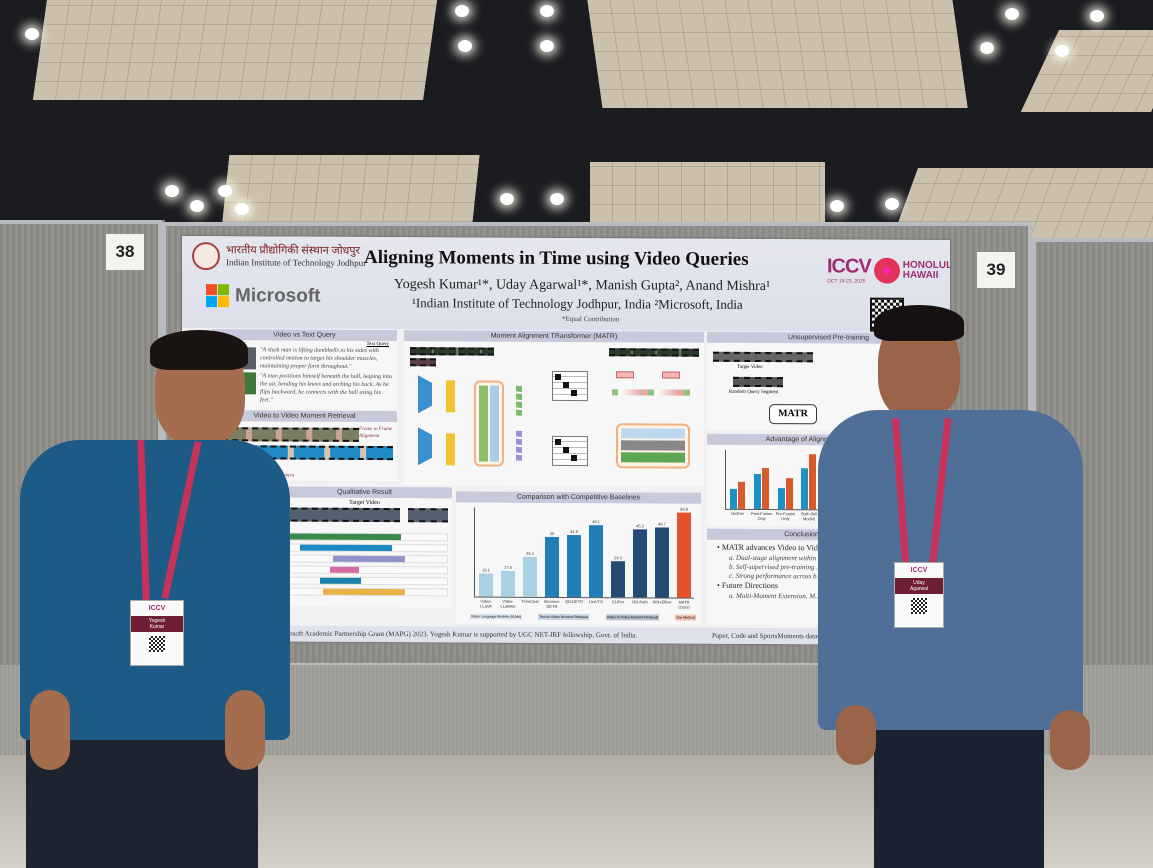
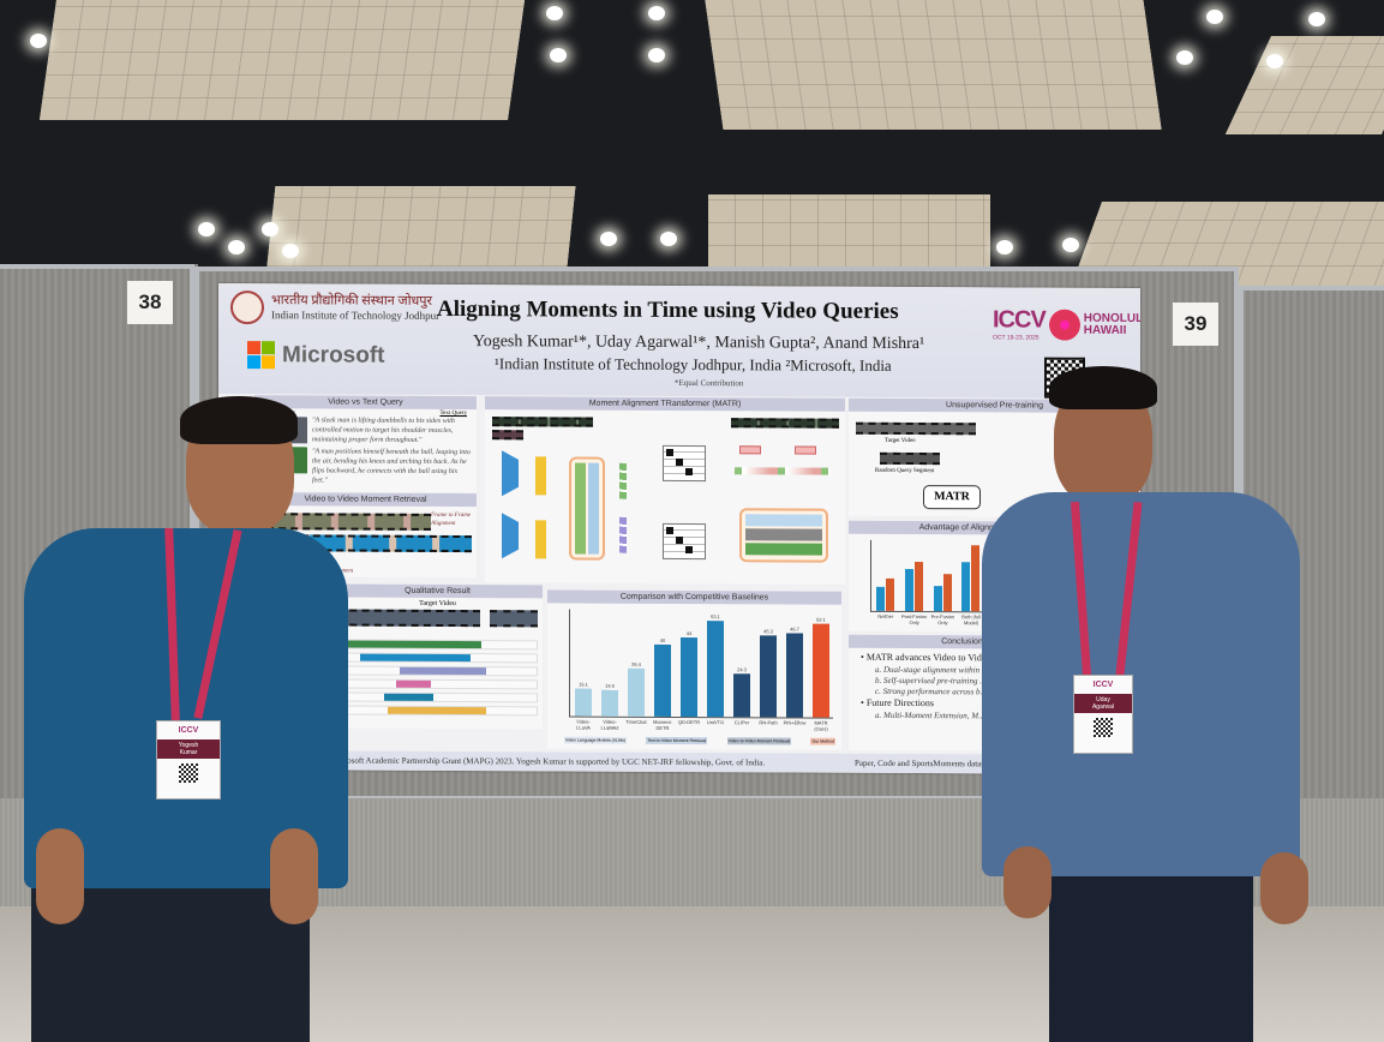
Comparison with Competitive Baselines/Video-LLaMA2: 17.6 -> 14.5
Comparison with Competitive Baselines/QD-DETR: 41.5 -> 44
Comparison with Competitive Baselines/UniVTG: 48.1 -> 53.1
Comparison with Competitive Baselines/MATR (Ours): 56.8 -> 52.1
